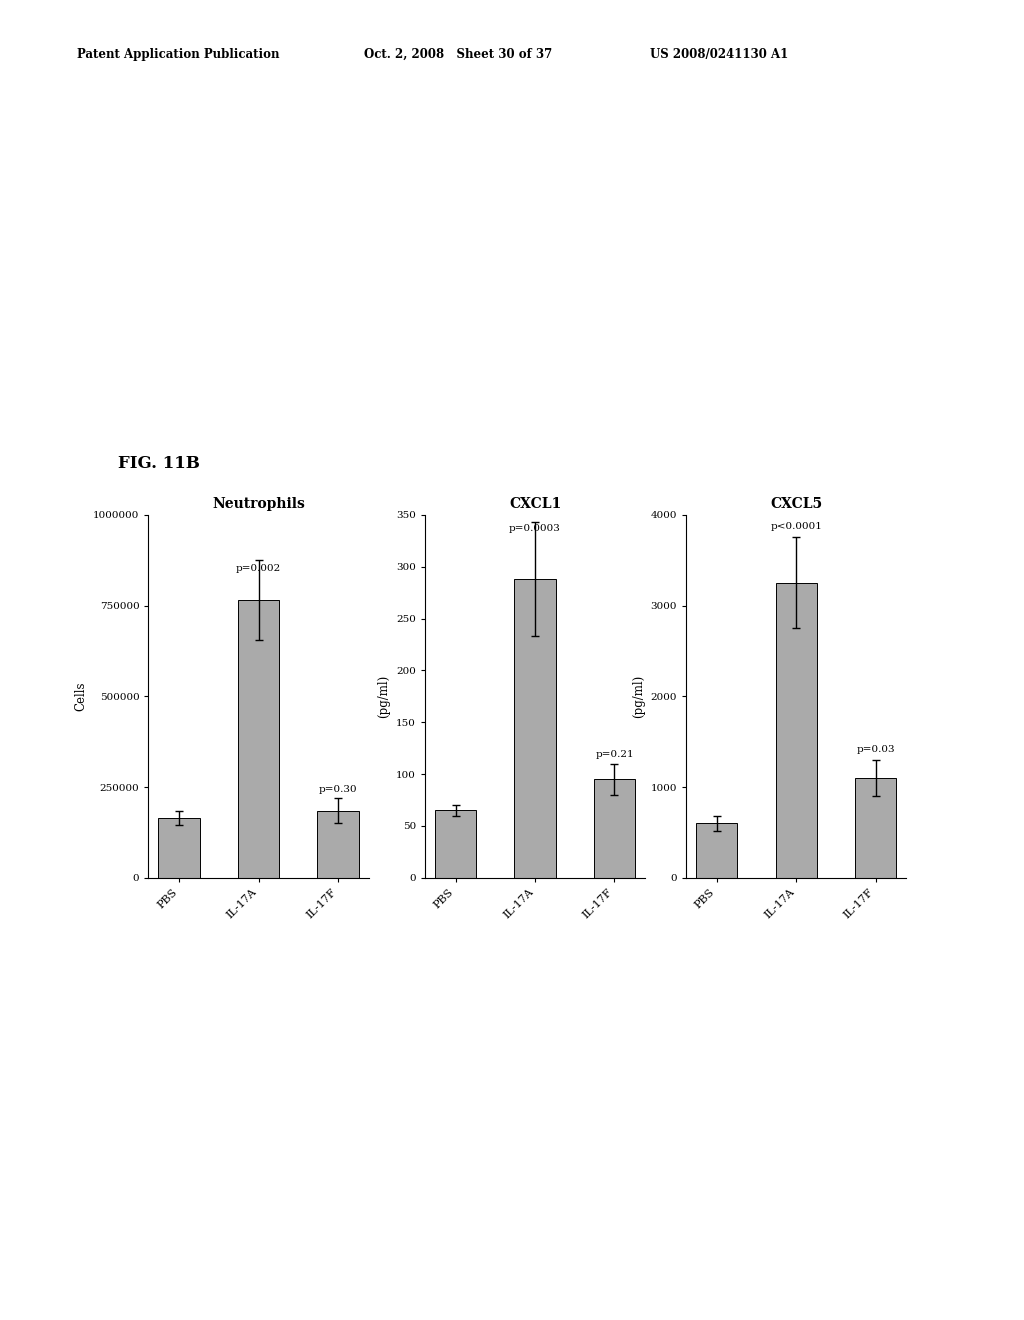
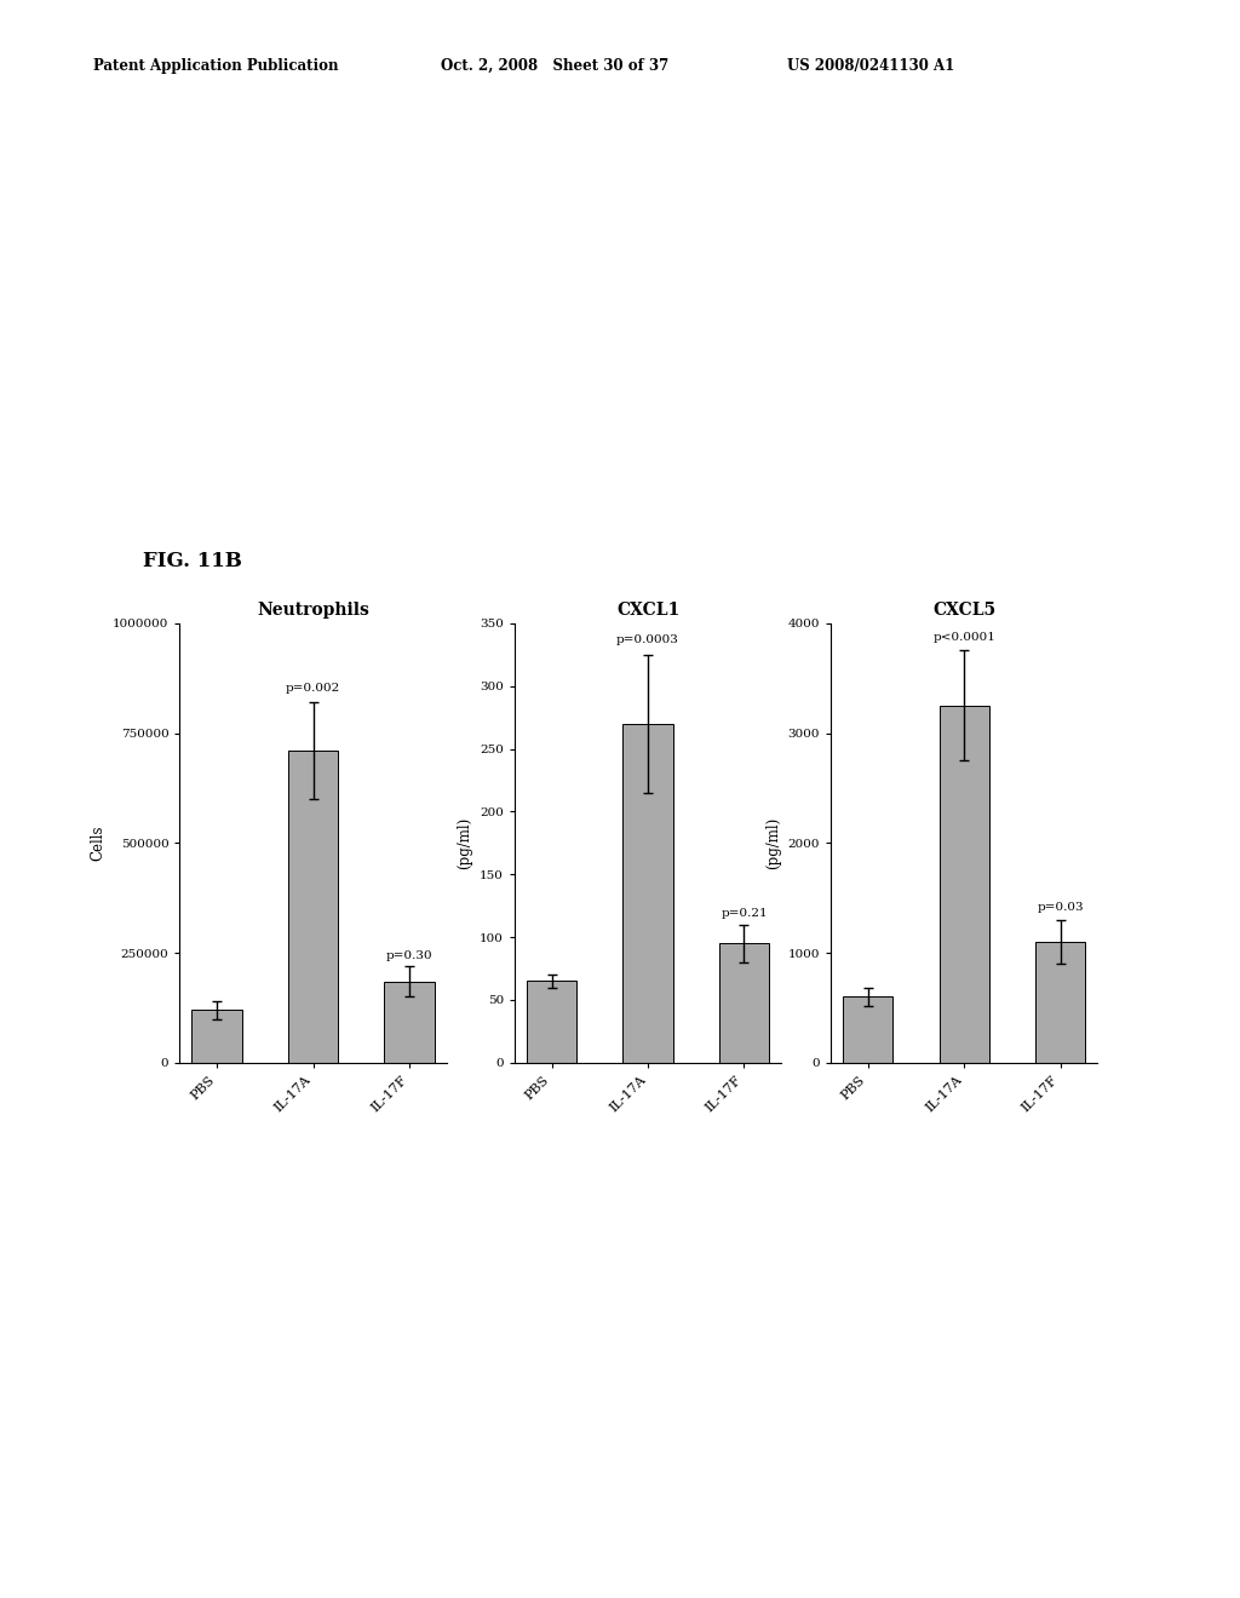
Neutrophils/PBS: 165000 -> 120000
Neutrophils/IL-17A: 765000 -> 710000
CXCL1/IL-17A: 288 -> 270
